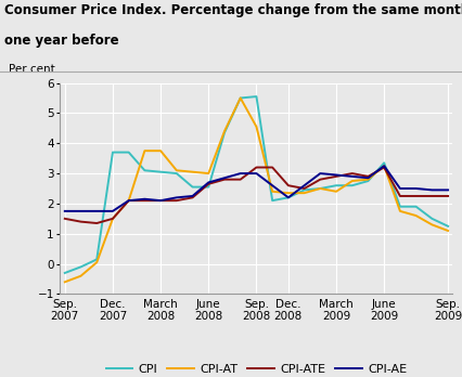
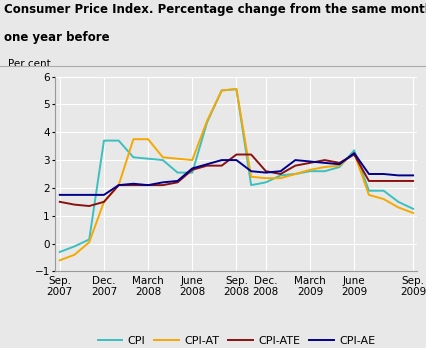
CPI-AT/Sep. 2008: 4.55 -> 5.55
CPI-AE/Dec. 2008: 2.20 -> 2.55
CPI-AT/March 2009: 2.40 -> 2.65
